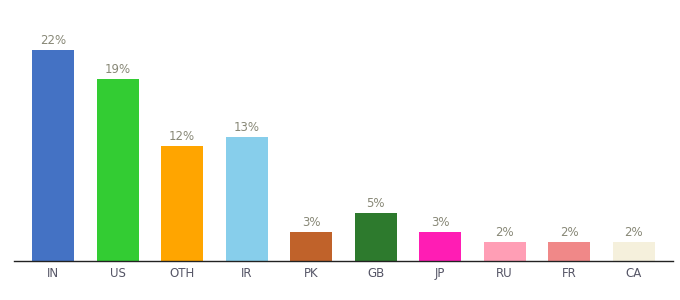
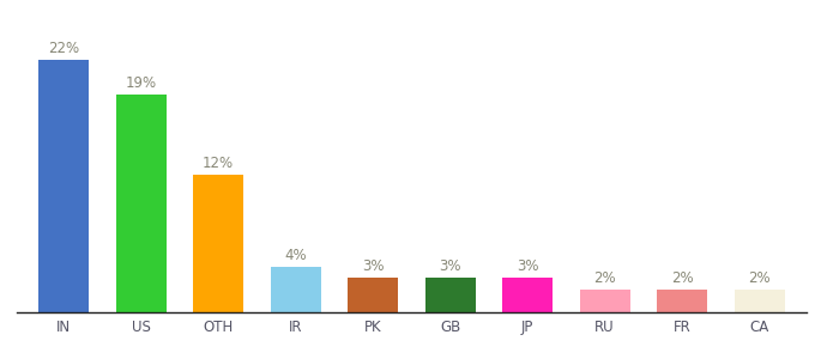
IR: 13% -> 4%
GB: 5% -> 3%
